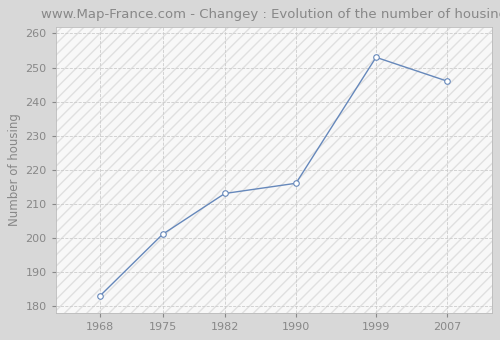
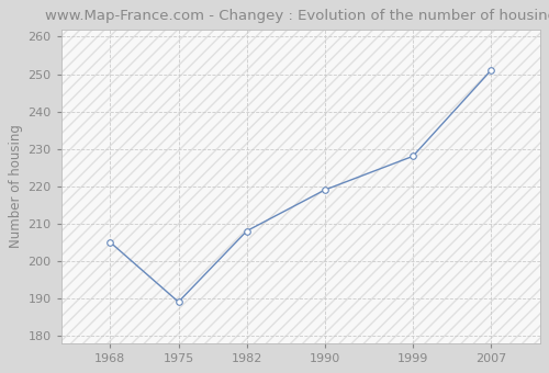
1968: 183 -> 205
1975: 201 -> 189
1982: 213 -> 208
1990: 216 -> 219
1999: 253 -> 228
2007: 246 -> 251
